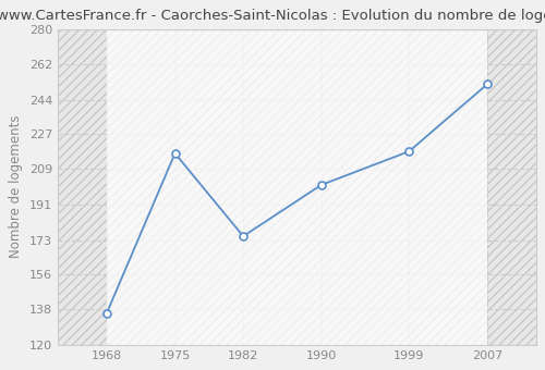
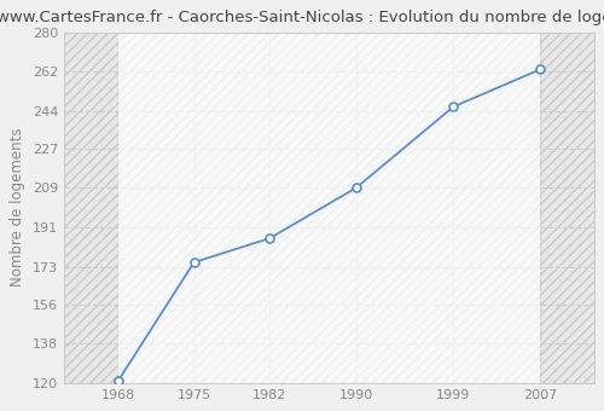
1968: 136 -> 121
1975: 217 -> 175
1982: 175 -> 186
1990: 201 -> 209
1999: 218 -> 246
2007: 252 -> 263
